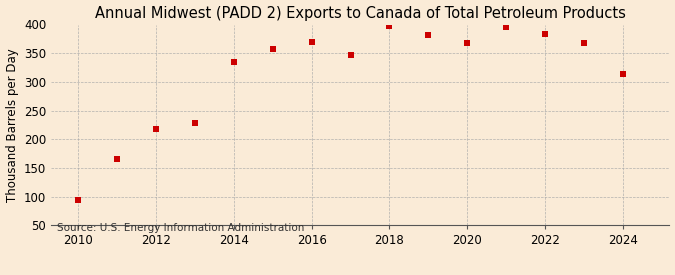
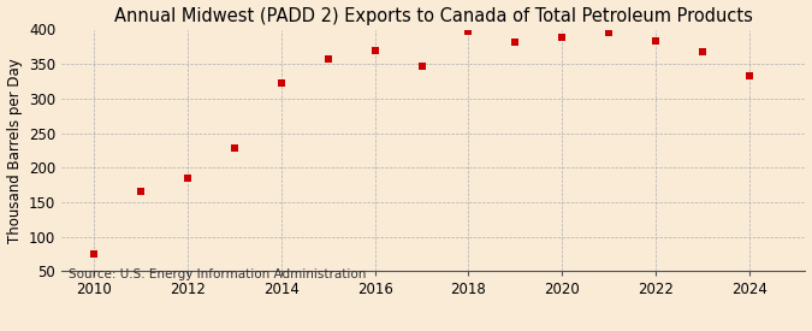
2010: 94 -> 75
2012: 218 -> 185
2014: 334 -> 323
2020: 368 -> 388
2024: 314 -> 333
